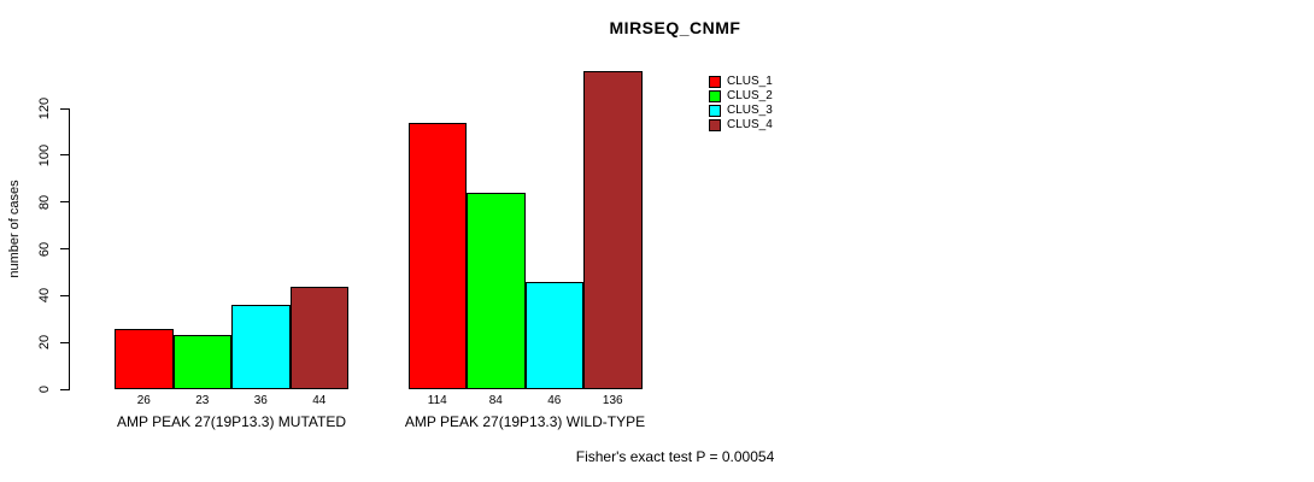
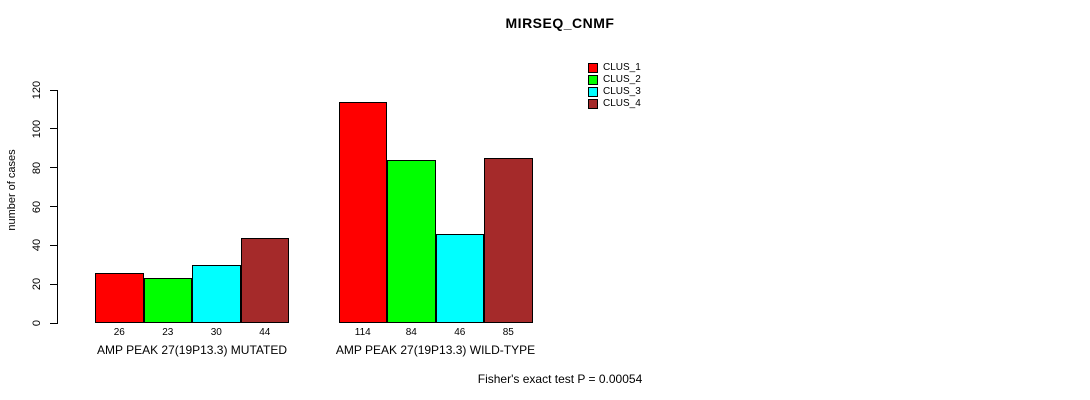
CLUS_3/AMP PEAK 27(19P13.3) MUTATED: 36 -> 30
CLUS_4/AMP PEAK 27(19P13.3) WILD-TYPE: 136 -> 85
